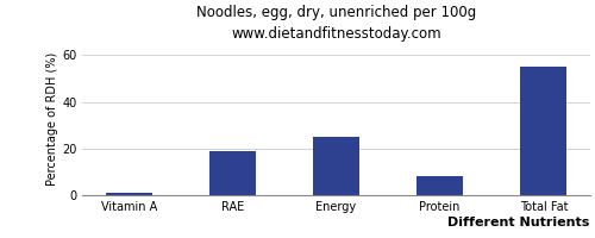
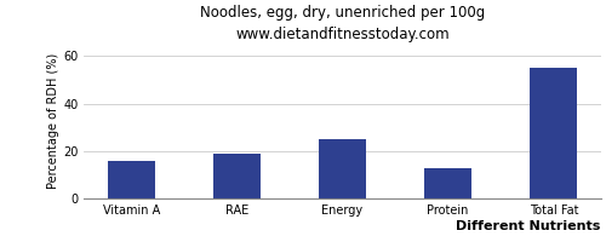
Vitamin A: 1 -> 16
Protein: 8 -> 13
